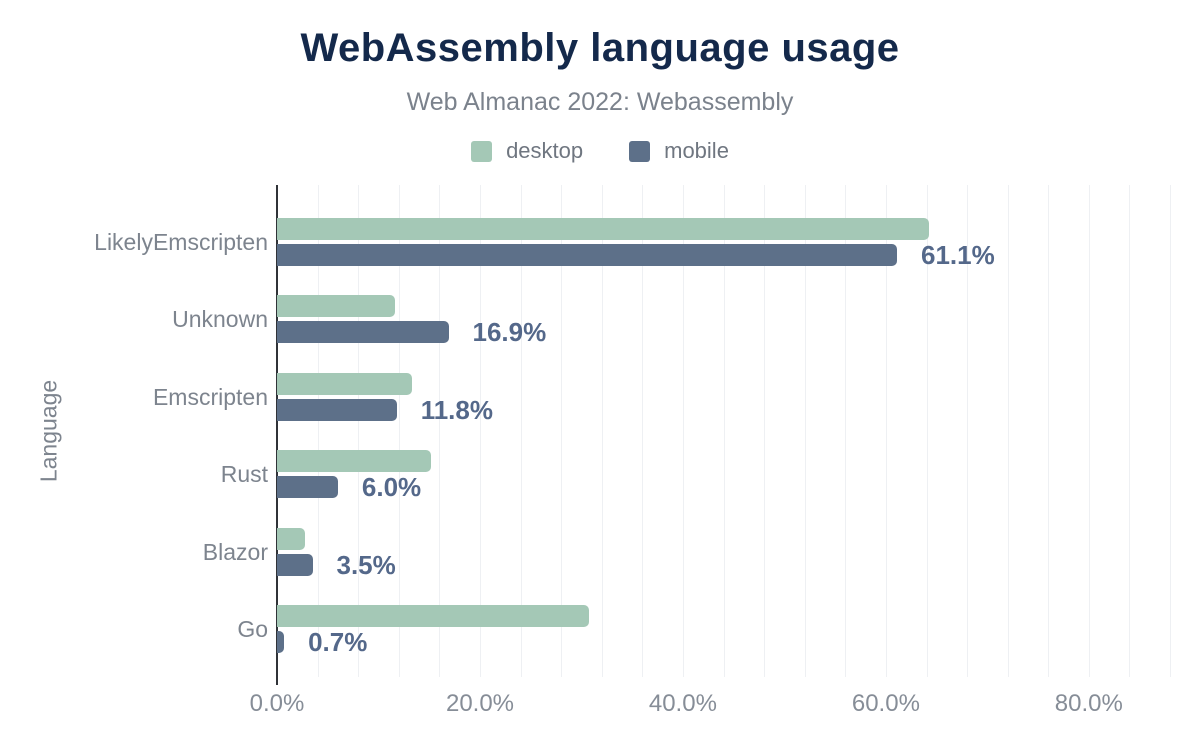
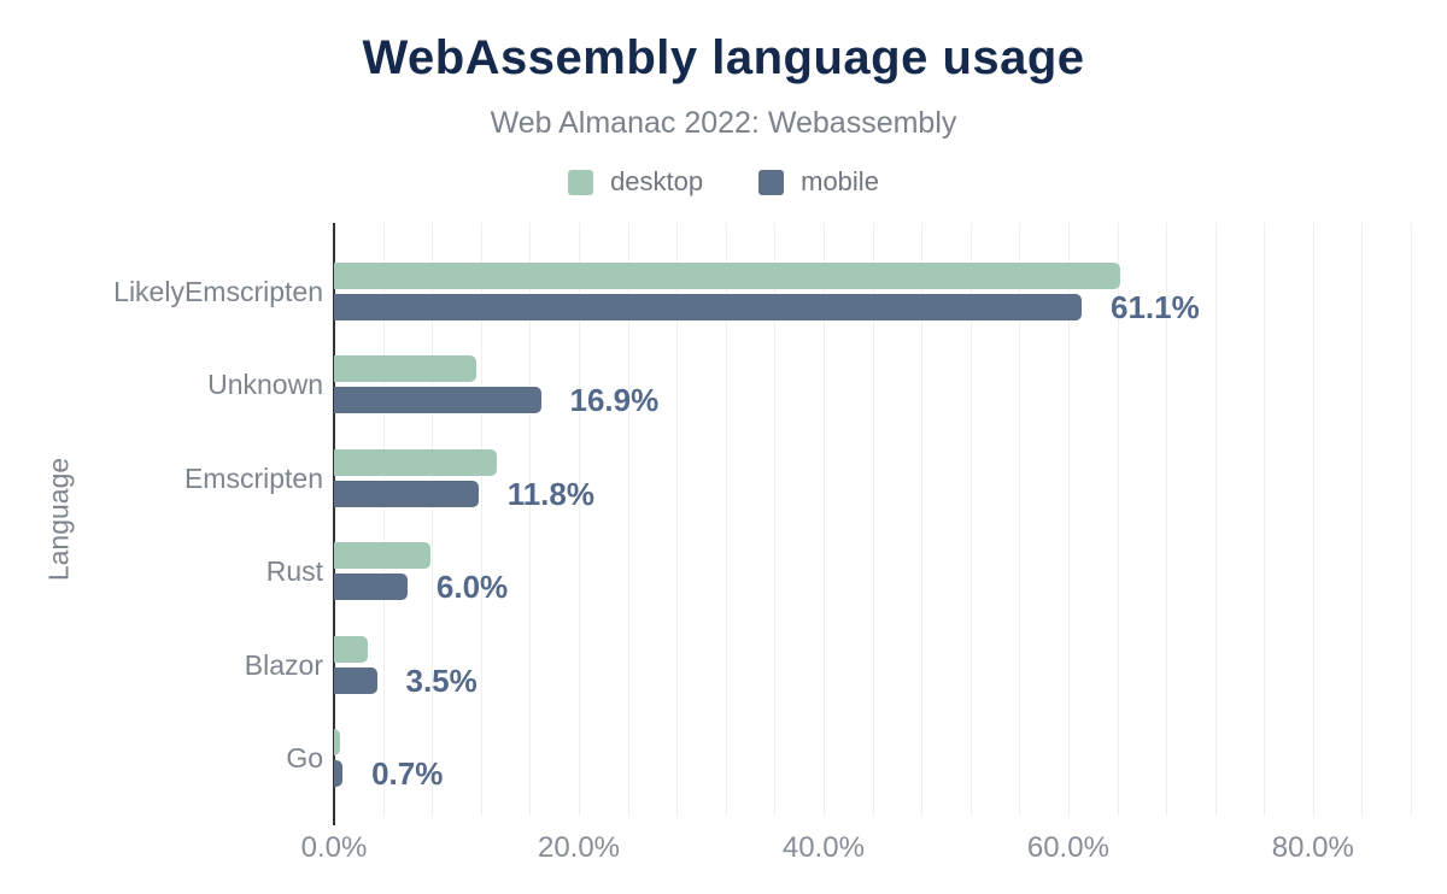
desktop/Rust: 15.2% -> 7.9%
desktop/Go: 30.7% -> 0.5%
